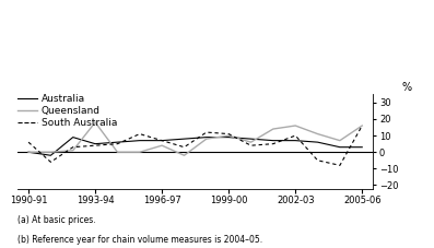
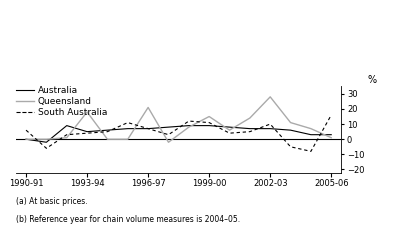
Queensland/1996-97: 4 -> 21
Queensland/1999-00: 10 -> 15
Queensland/2002-03: 16 -> 28
Queensland/2005-06: 16 -> 1
